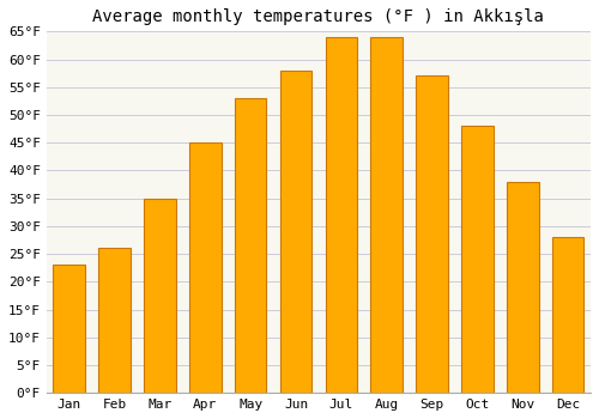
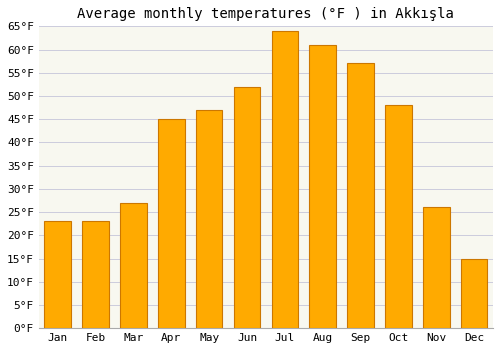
Feb: 26°F -> 23°F
Mar: 35°F -> 27°F
May: 53°F -> 47°F
Jun: 58°F -> 52°F
Aug: 64°F -> 61°F
Nov: 38°F -> 26°F
Dec: 28°F -> 15°F
